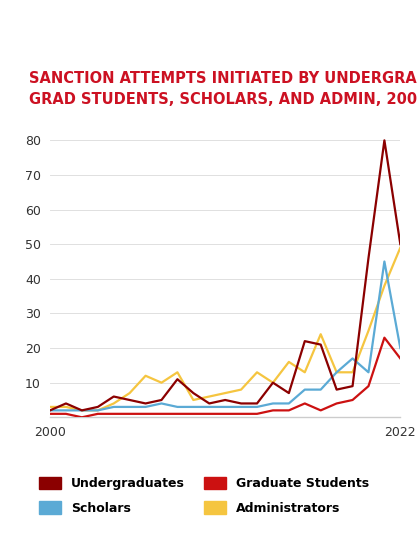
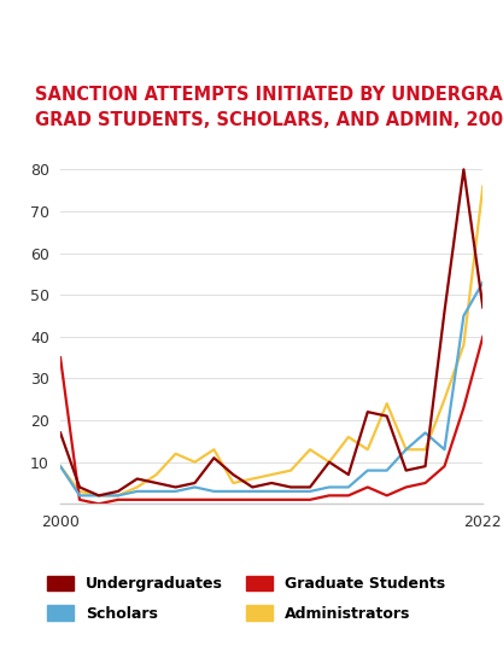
Undergraduates/2000: 2 -> 17
Graduate Students/2000: 1 -> 35
Scholars/2000: 2 -> 9
Administrators/2000: 3 -> 9
Undergraduates/2022: 50 -> 47
Graduate Students/2022: 17 -> 40
Scholars/2022: 20 -> 53
Administrators/2022: 49 -> 76
